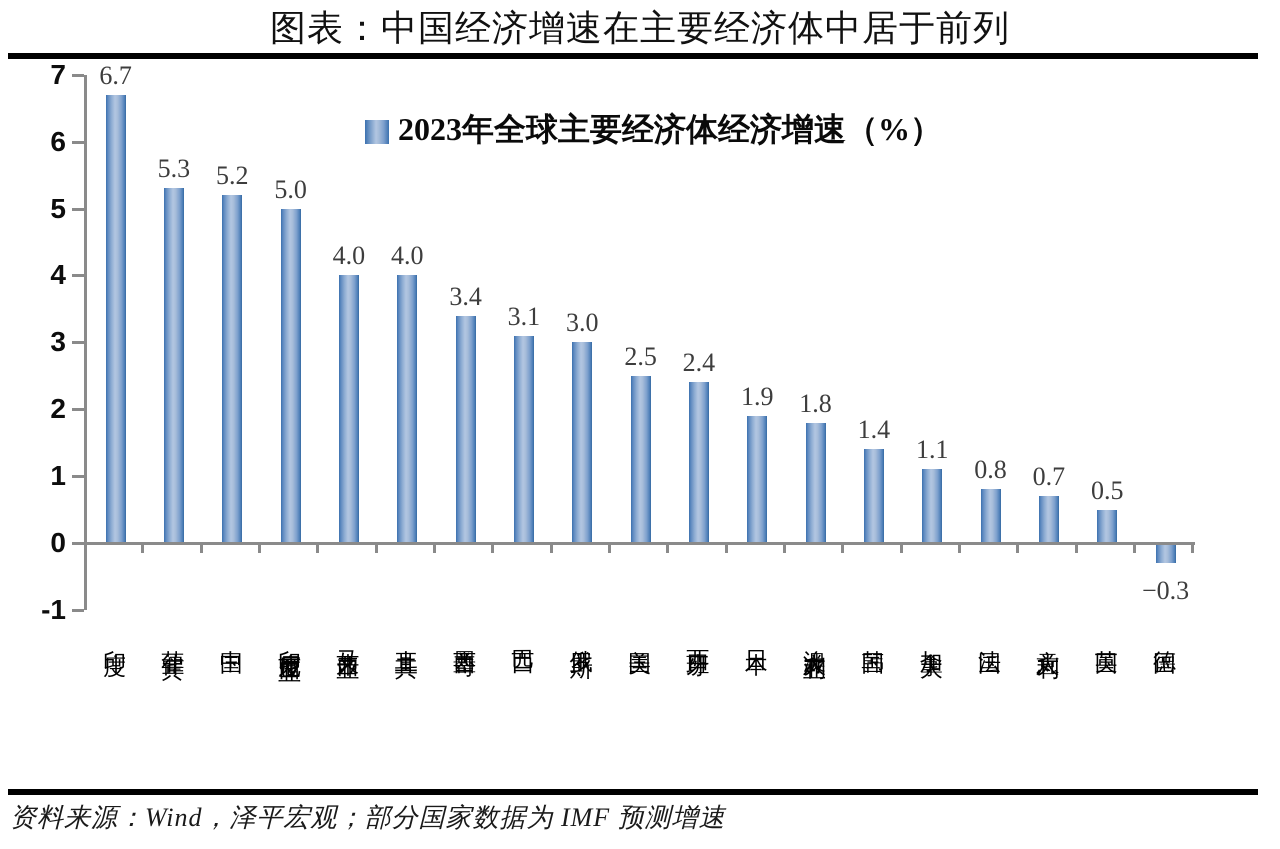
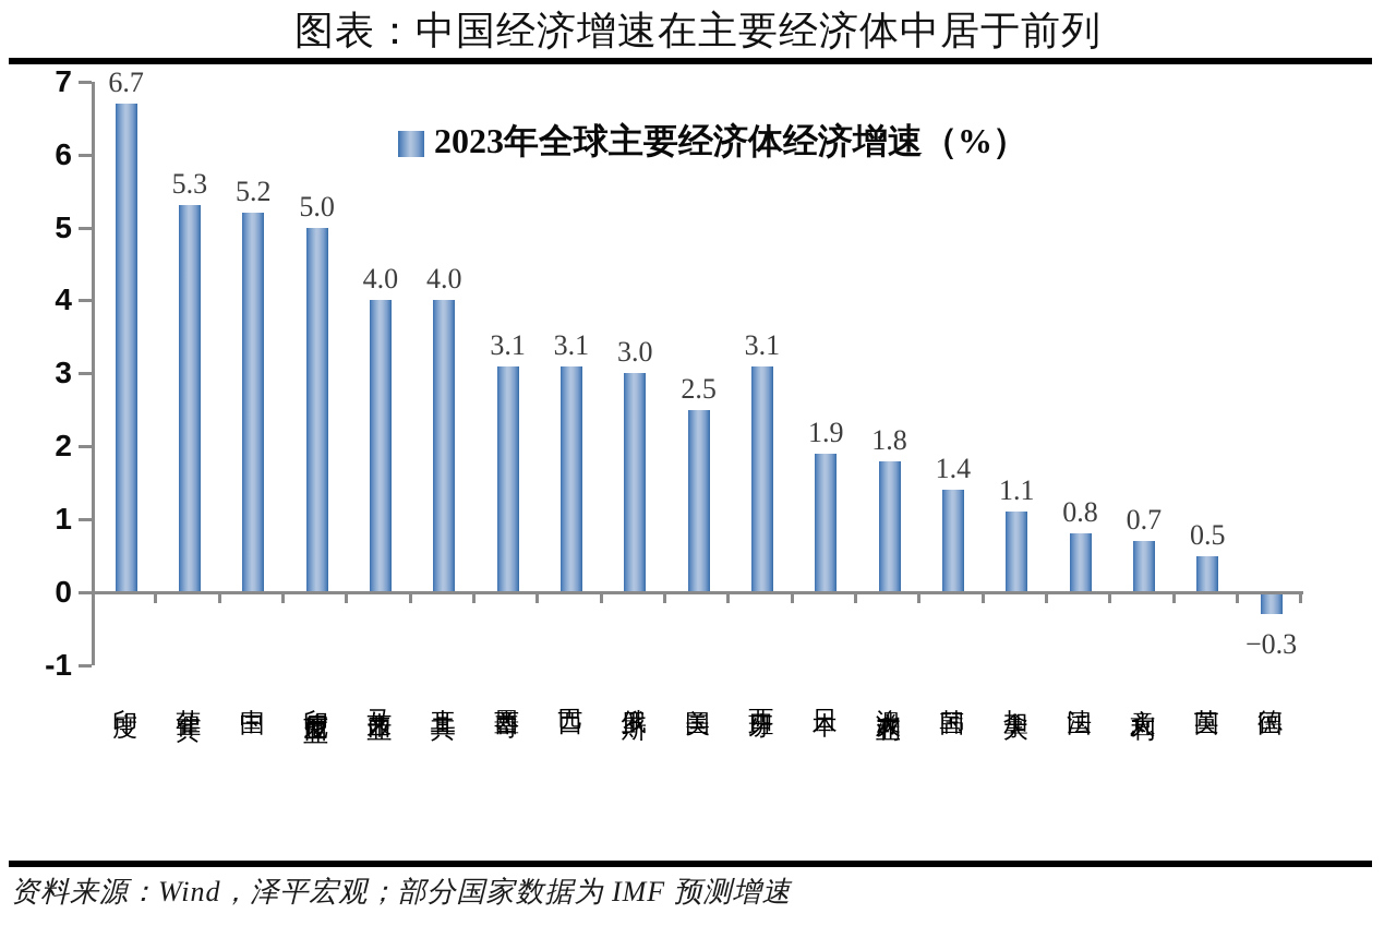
墨西哥: 3.4 -> 3.1
西班牙: 2.4 -> 3.1
